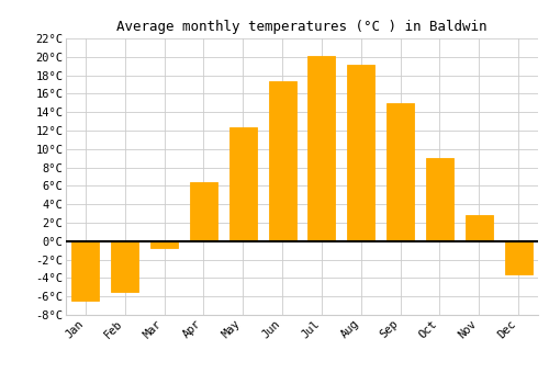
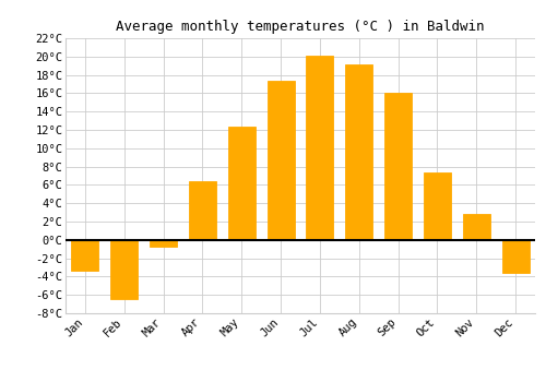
Jan: -6.5°C -> -3.4°C
Feb: -5.5°C -> -6.4°C
Sep: 15.0°C -> 16.0°C
Oct: 9.0°C -> 7.4°C
